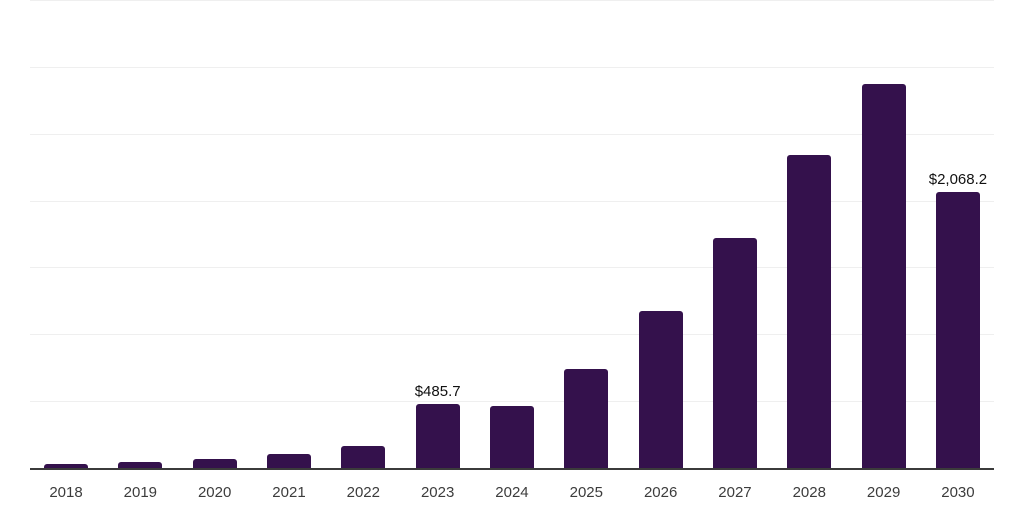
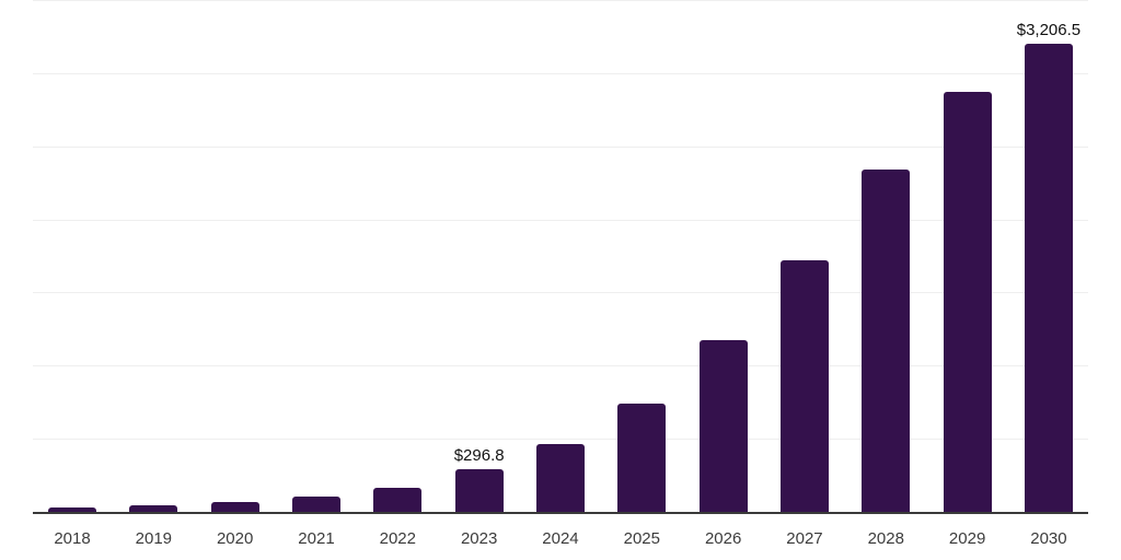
2023: $485.7 -> $296.8
2030: $2,068.2 -> $3,206.5
